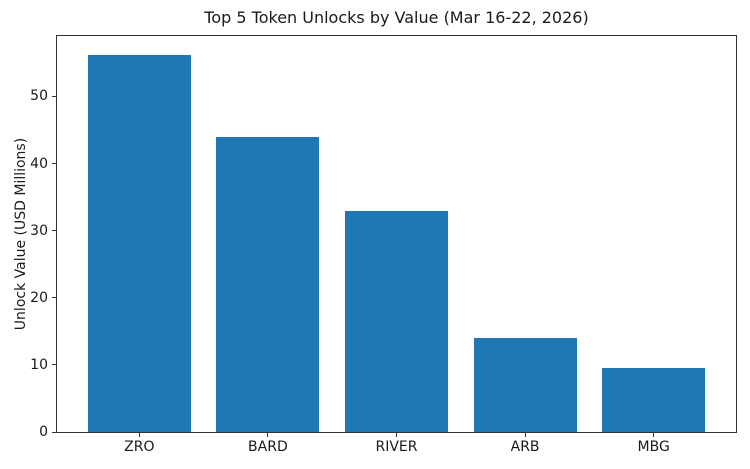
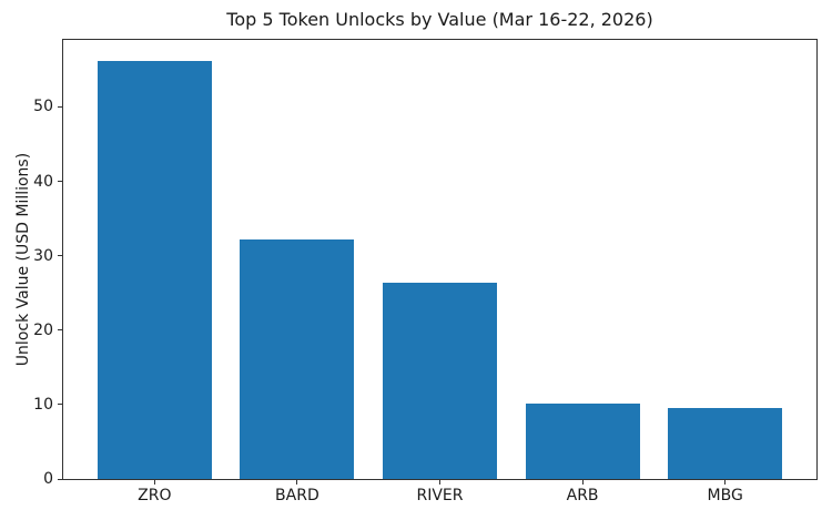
BARD: 44 -> 32
RIVER: 33 -> 26
ARB: 14 -> 10
